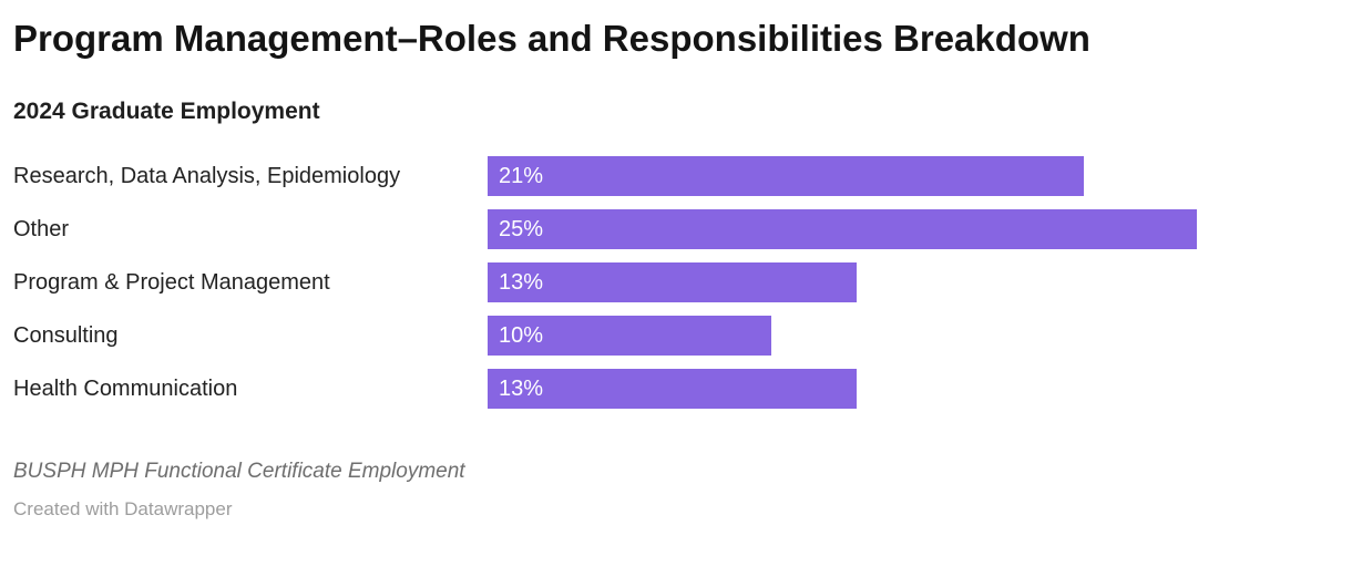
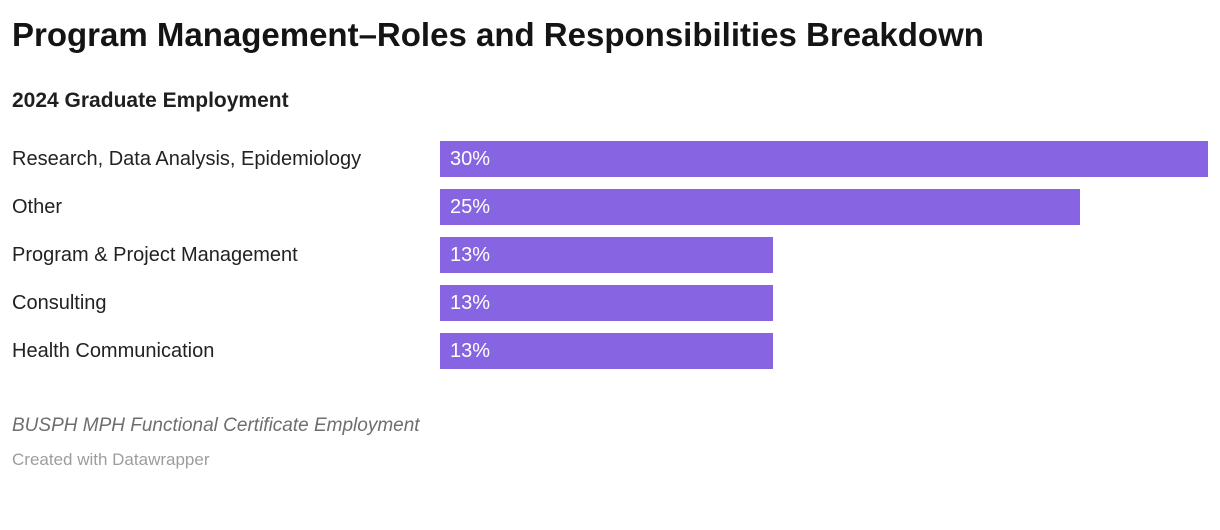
Research, Data Analysis, Epidemiology: 21% -> 30%
Consulting: 10% -> 13%
